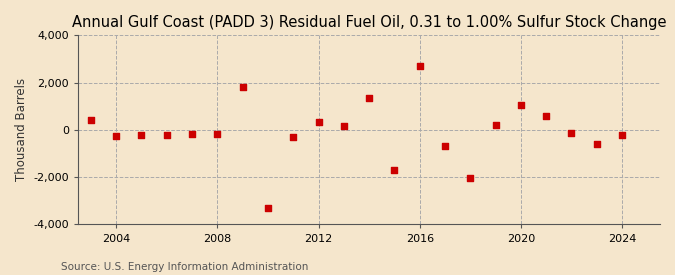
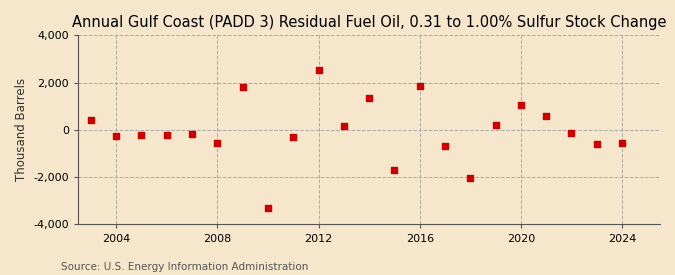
2008: -180 -> -550
2012: 350 -> 2,550
2016: 2,700 -> 1,850
2024: -200 -> -550
